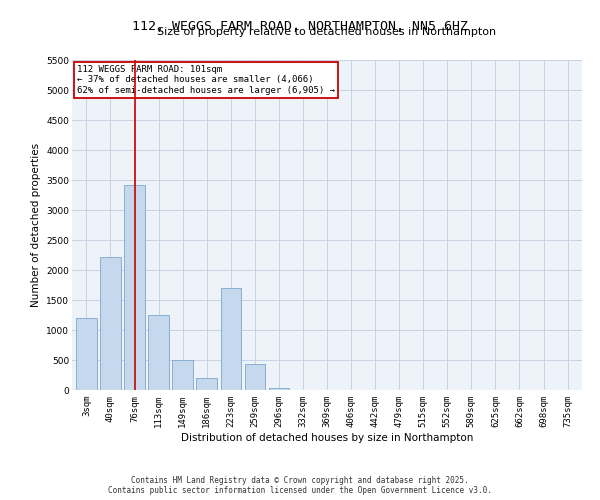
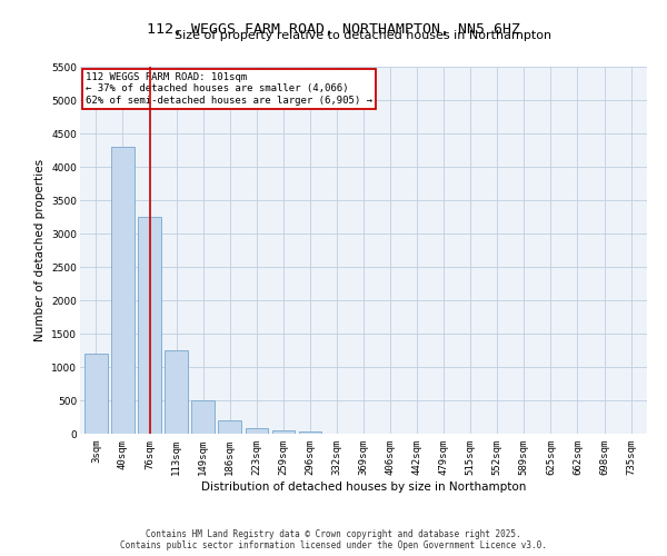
40sqm: 2220 -> 4300
76sqm: 3420 -> 3250
223sqm: 1700 -> 90
259sqm: 440 -> 50
